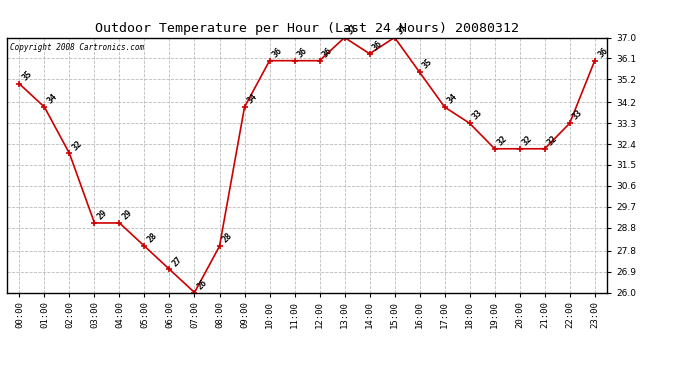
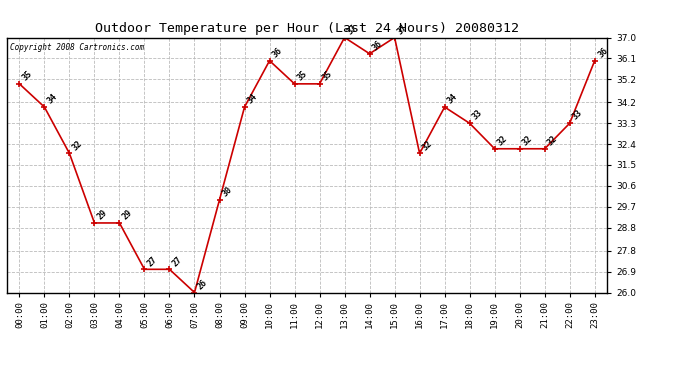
05:00: 28 -> 27
08:00: 28 -> 30
11:00: 36 -> 35
12:00: 36 -> 35
16:00: 35 -> 32
